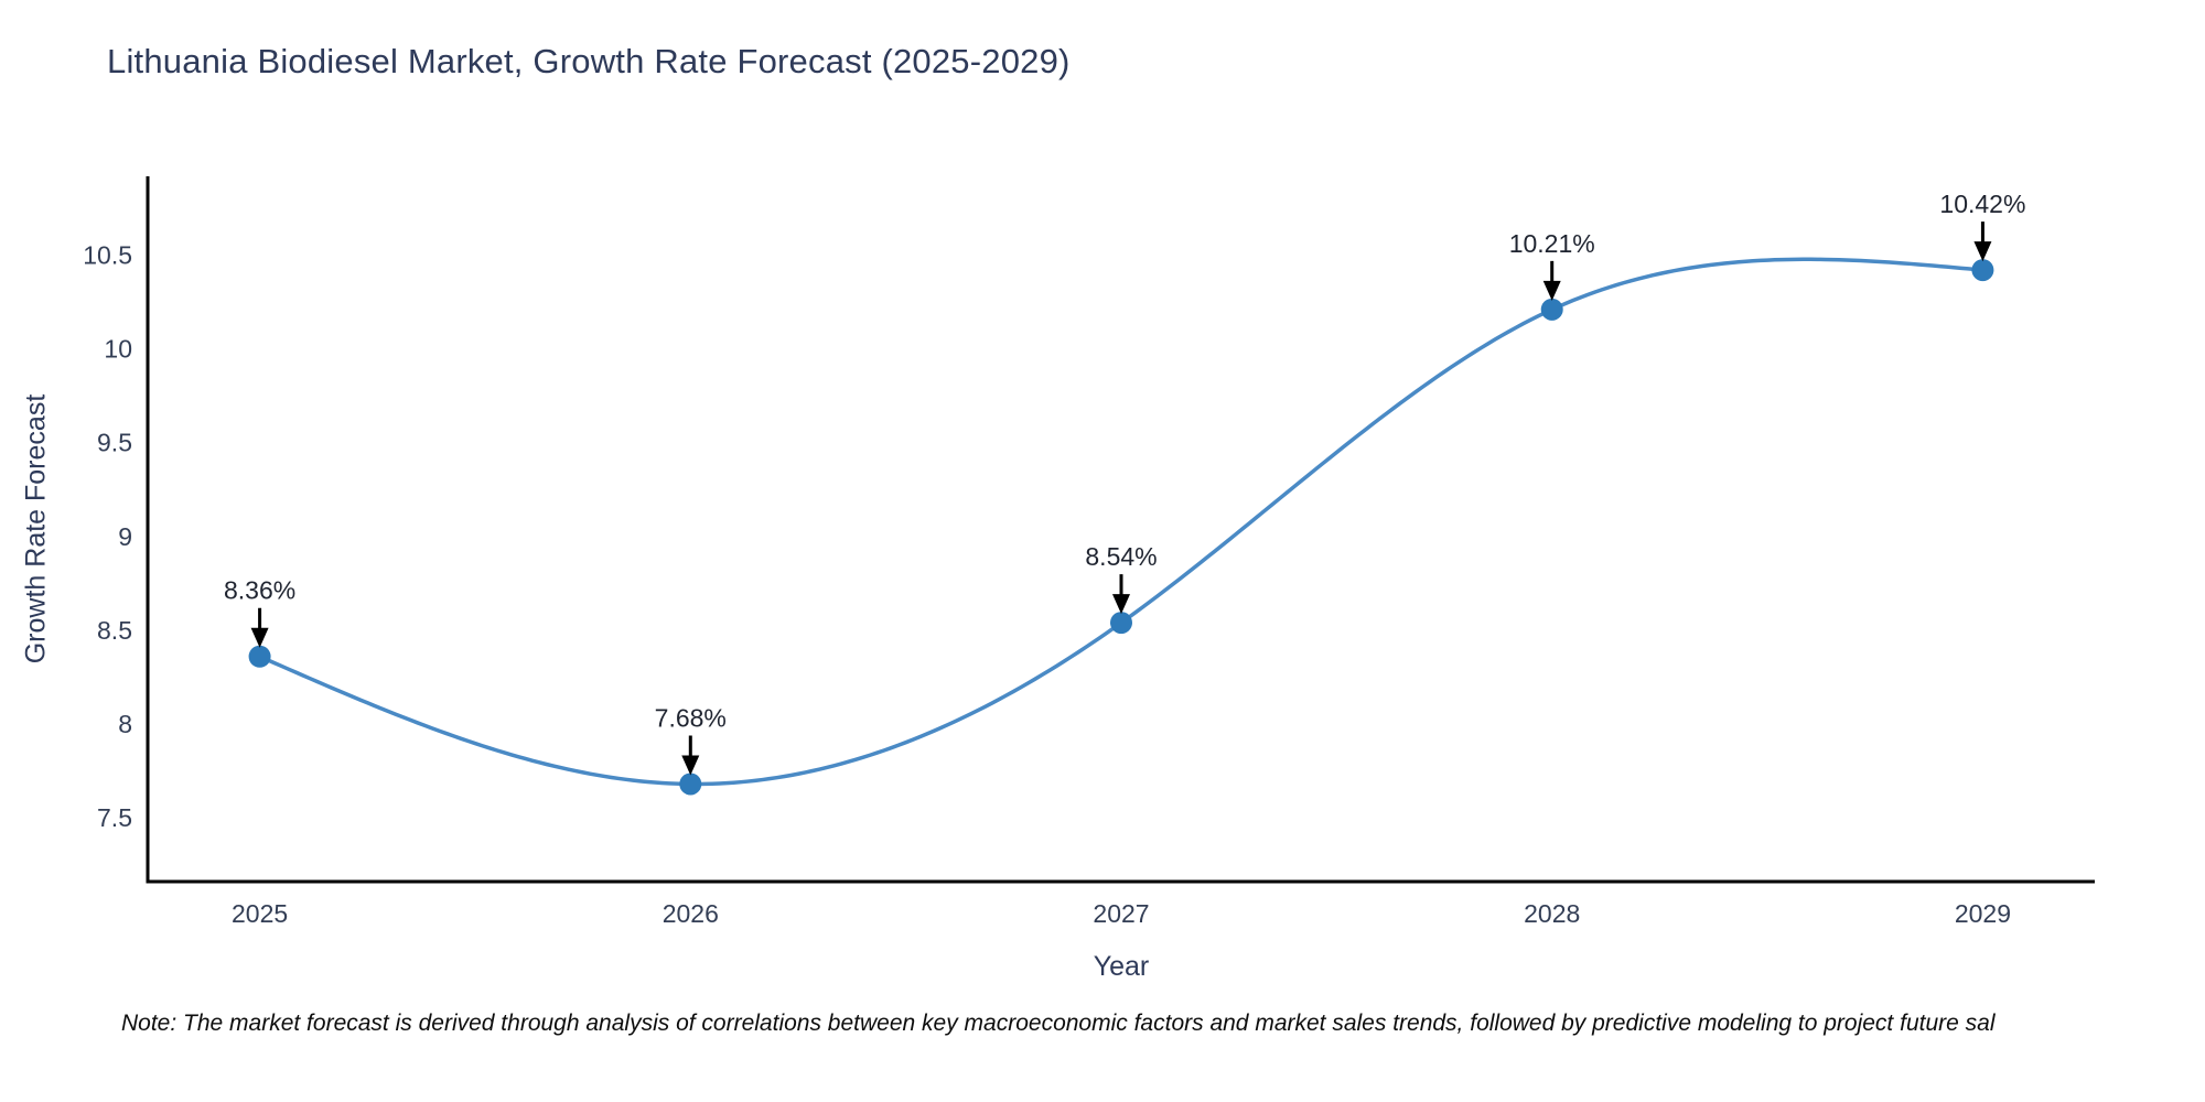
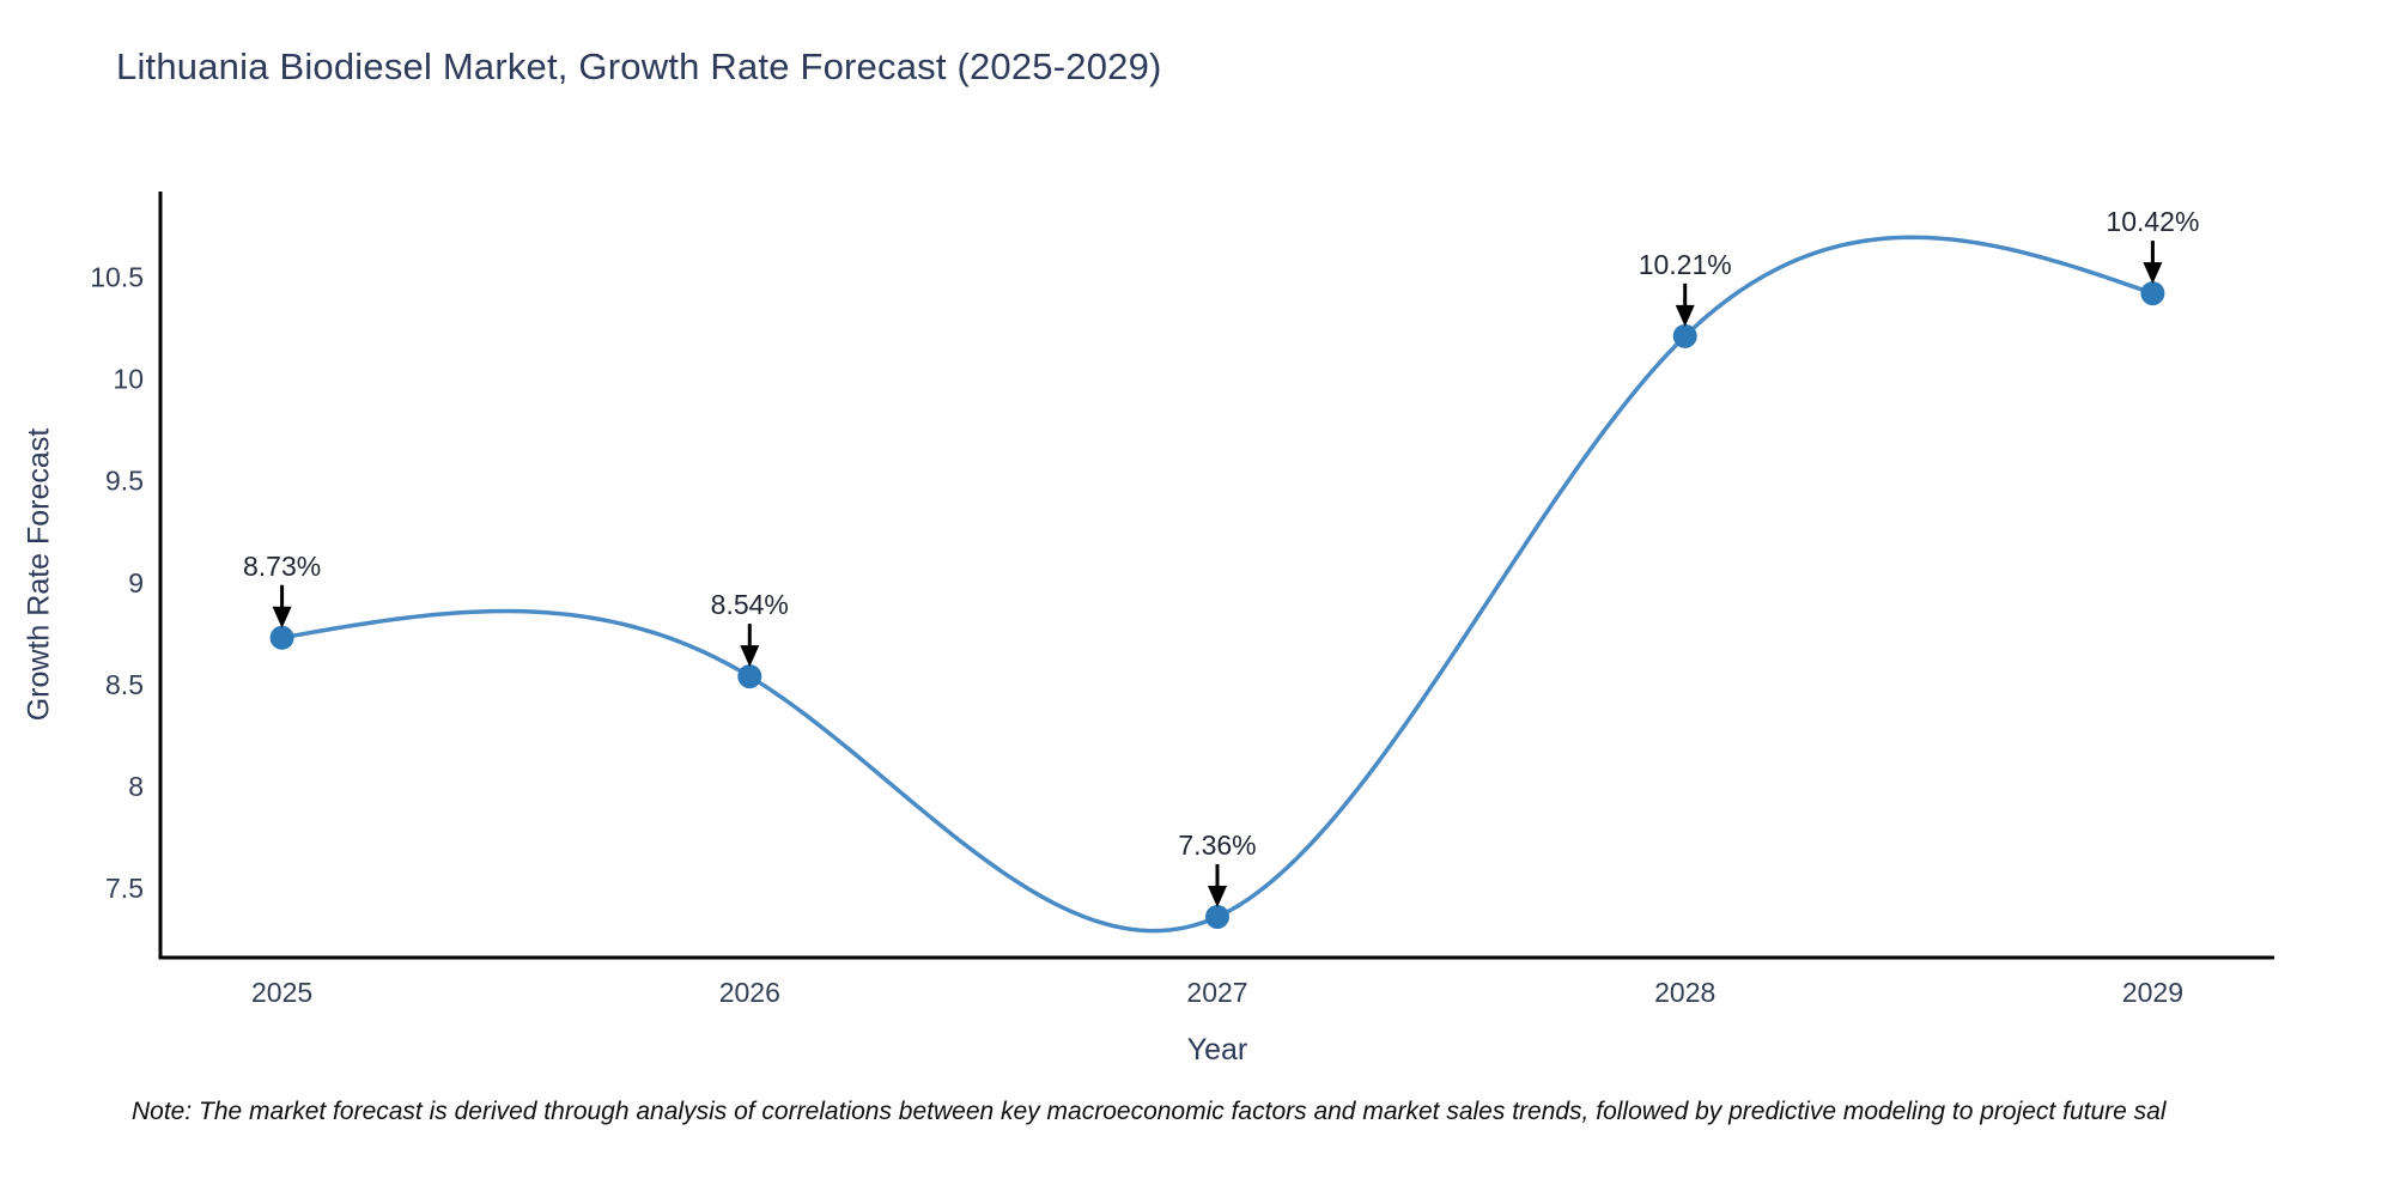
2025: 8.36% -> 8.73%
2026: 7.68% -> 8.54%
2027: 8.54% -> 7.36%
